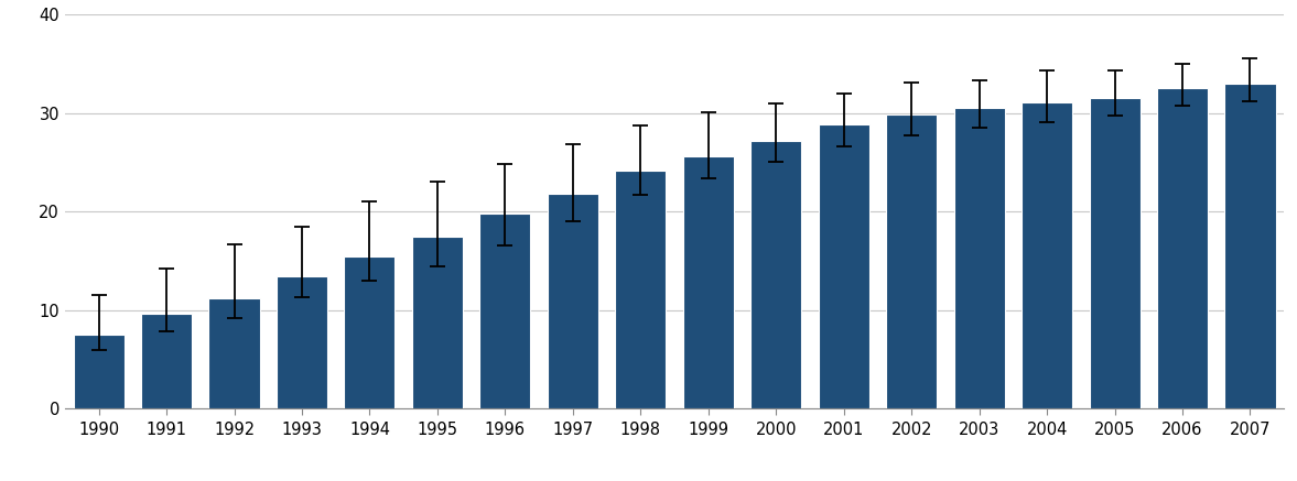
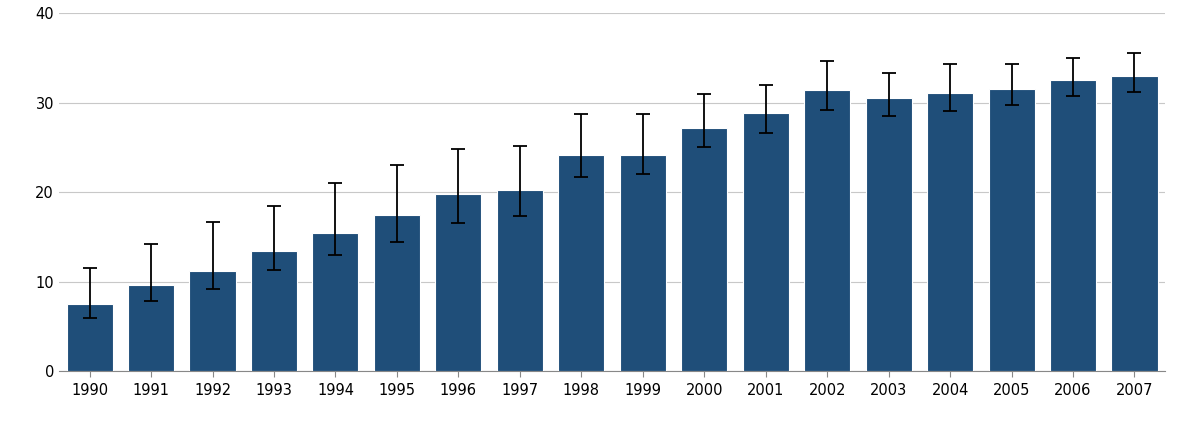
1997: 21.8 -> 20.2
1999: 25.6 -> 24.2
2002: 29.9 -> 31.4
